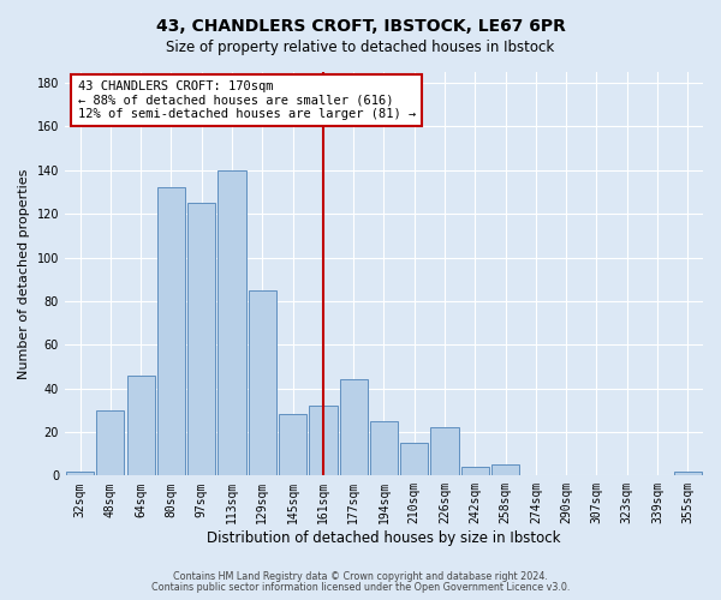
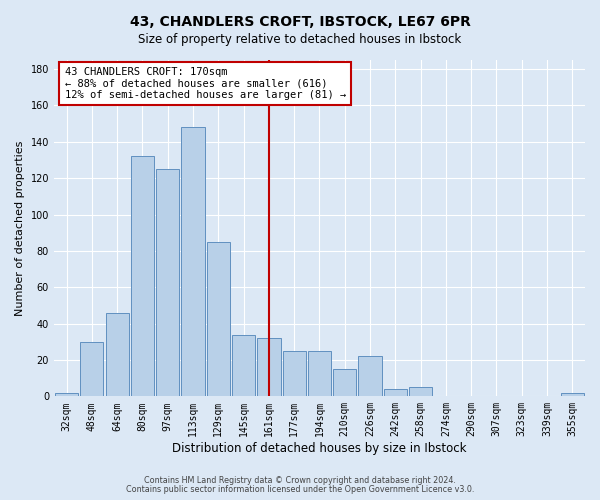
113sqm: 140 -> 148
145sqm: 28 -> 34
177sqm: 44 -> 25
